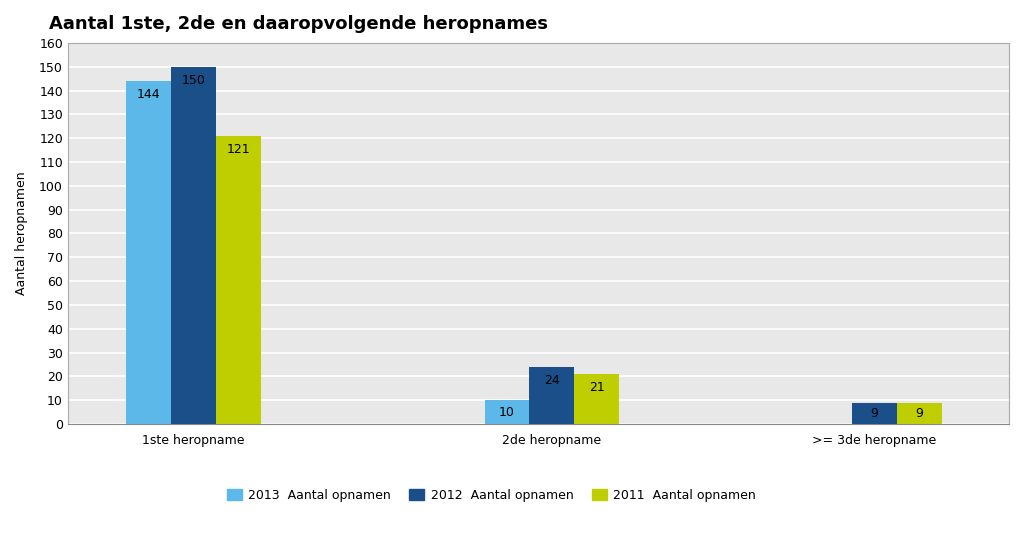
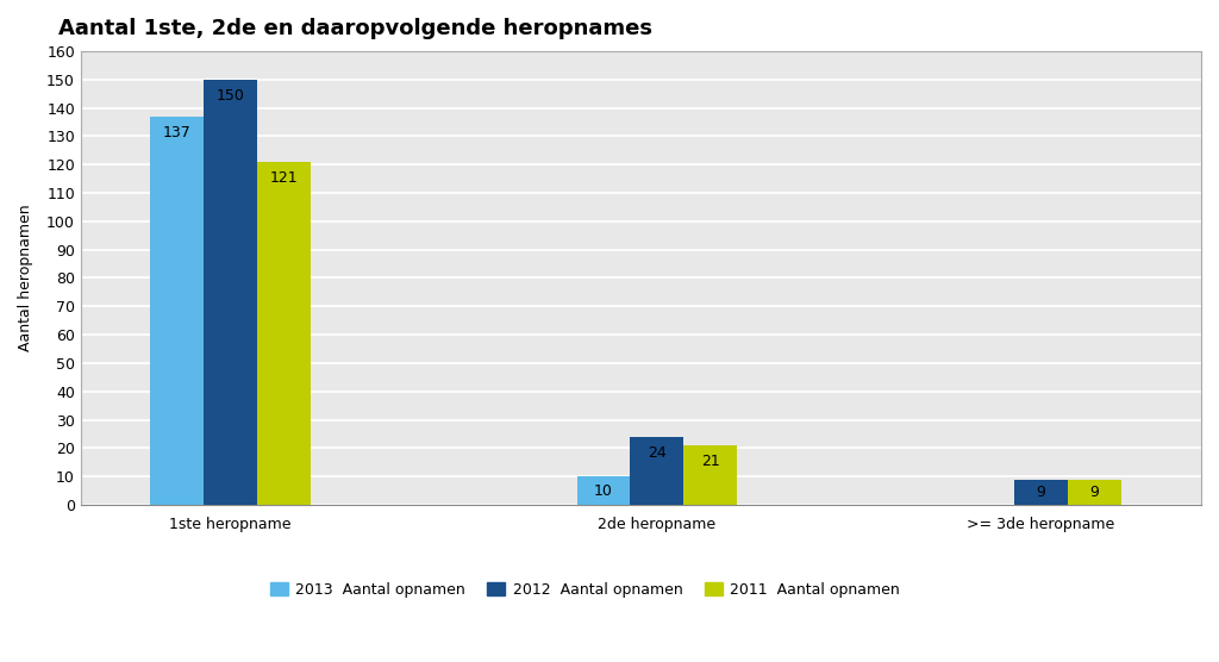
2013 Aantal opnamen/1ste heropname: 144 -> 137
